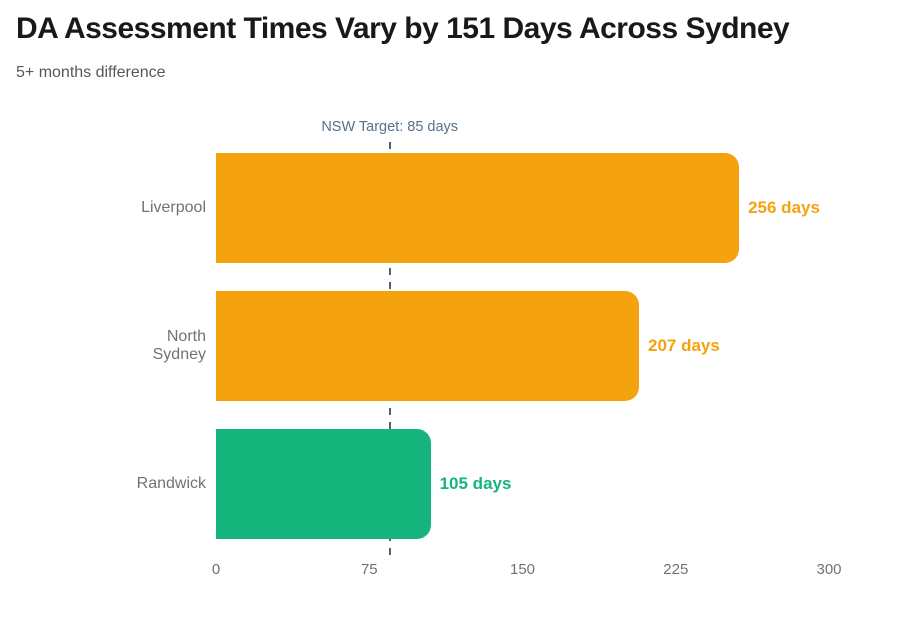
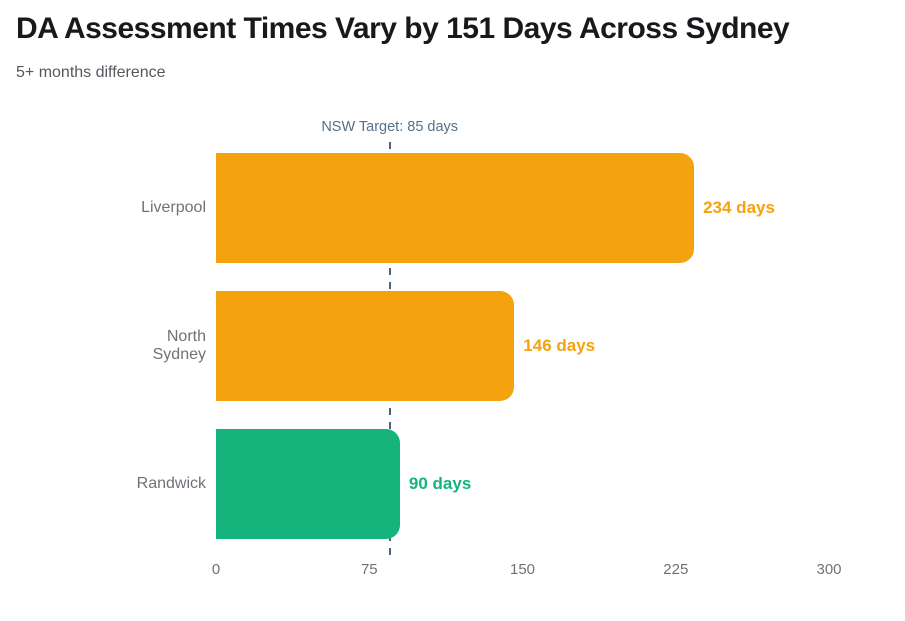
Liverpool: 256 -> 234
North Sydney: 207 -> 146
Randwick: 105 -> 90
